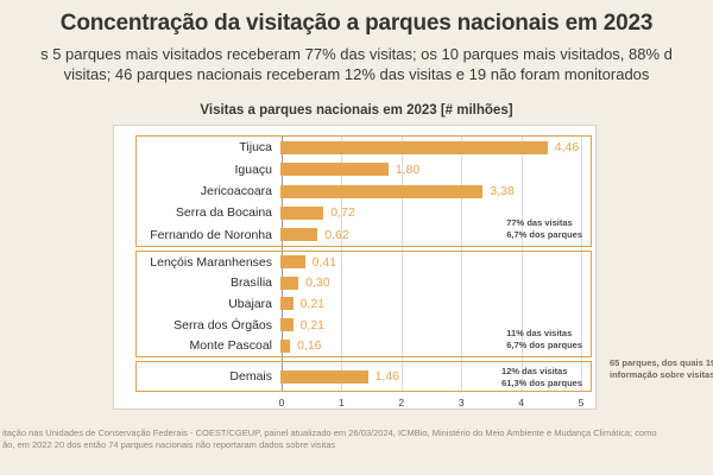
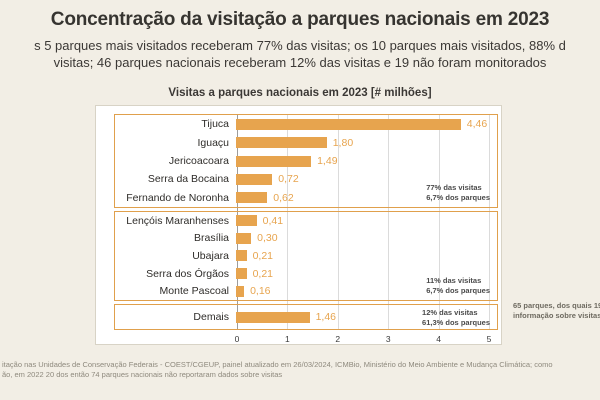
Jericoacoara: 3,38 -> 1,49
